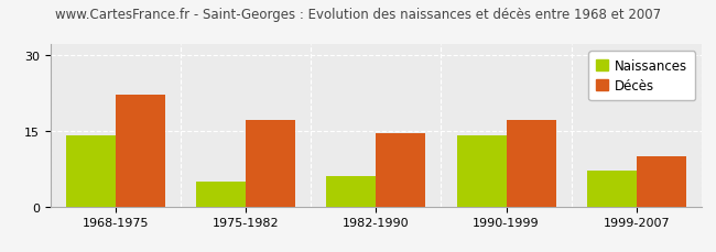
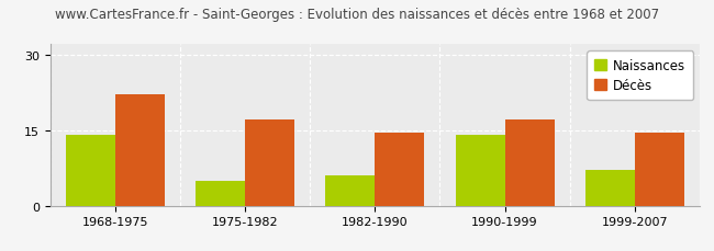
Décès/1999-2007: 10.0 -> 14.5
